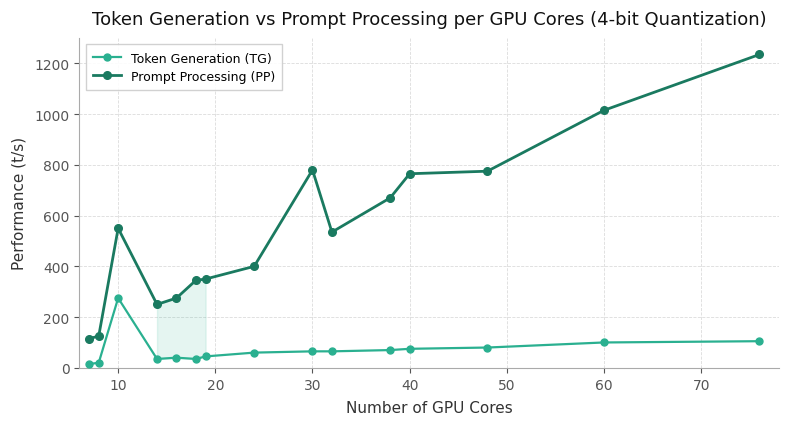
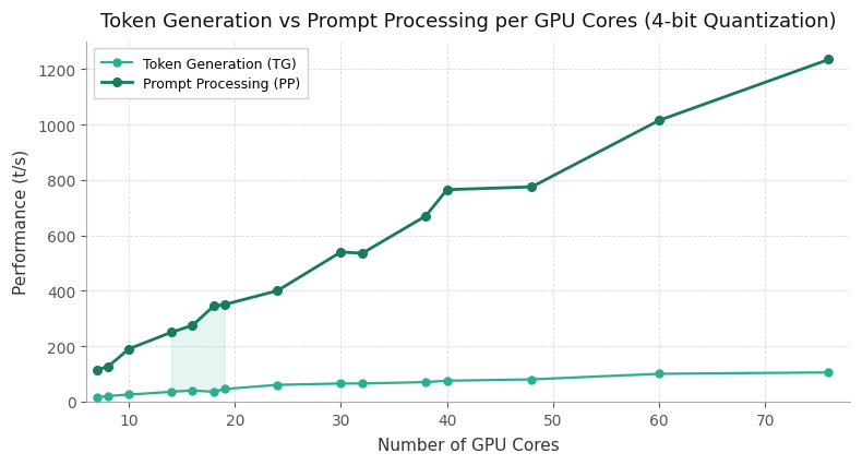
Token Generation (TG)/10: 275 -> 25
Prompt Processing (PP)/10: 550 -> 190
Prompt Processing (PP)/30: 780 -> 540
